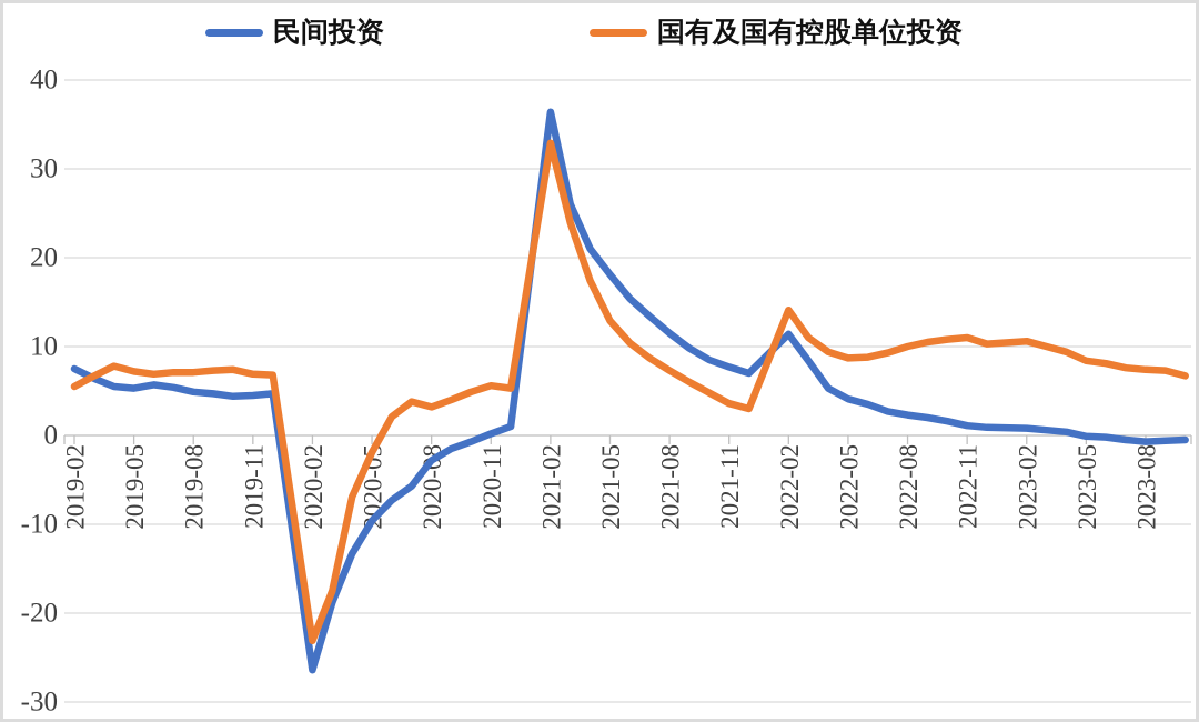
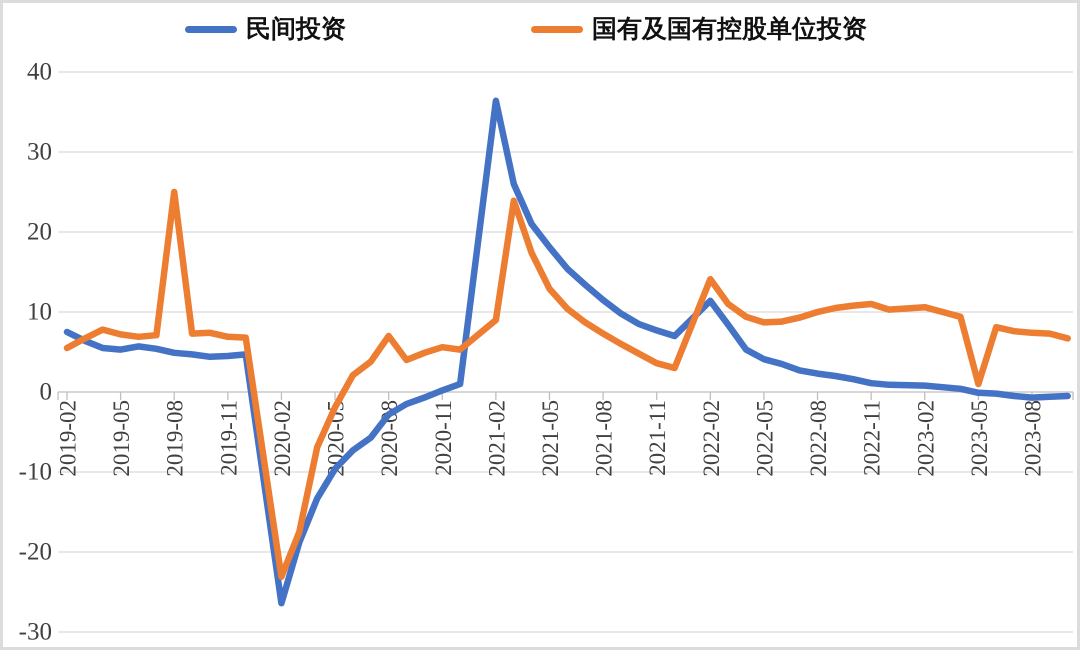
国有及国有控股单位投资/2019-08: 7 -> 25
国有及国有控股单位投资/2020-08: 3 -> 7
国有及国有控股单位投资/2021-02: 33 -> 9
国有及国有控股单位投资/2023-05: 8 -> 1
